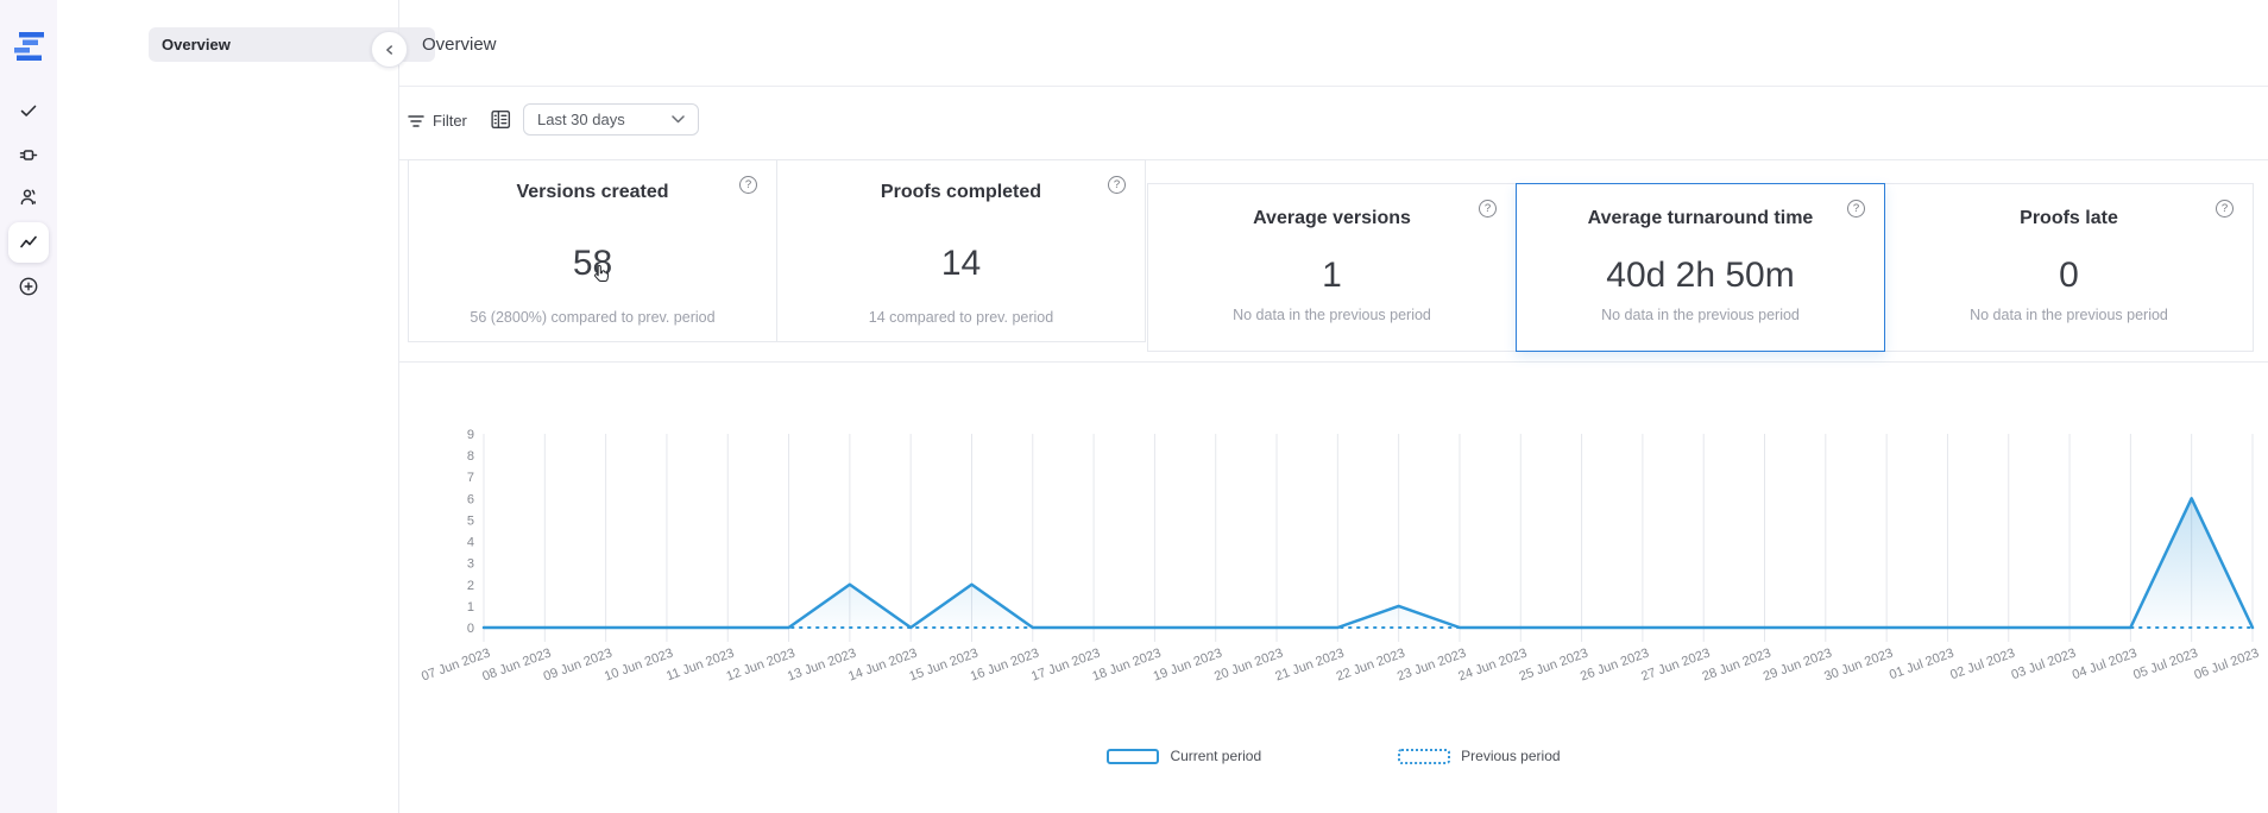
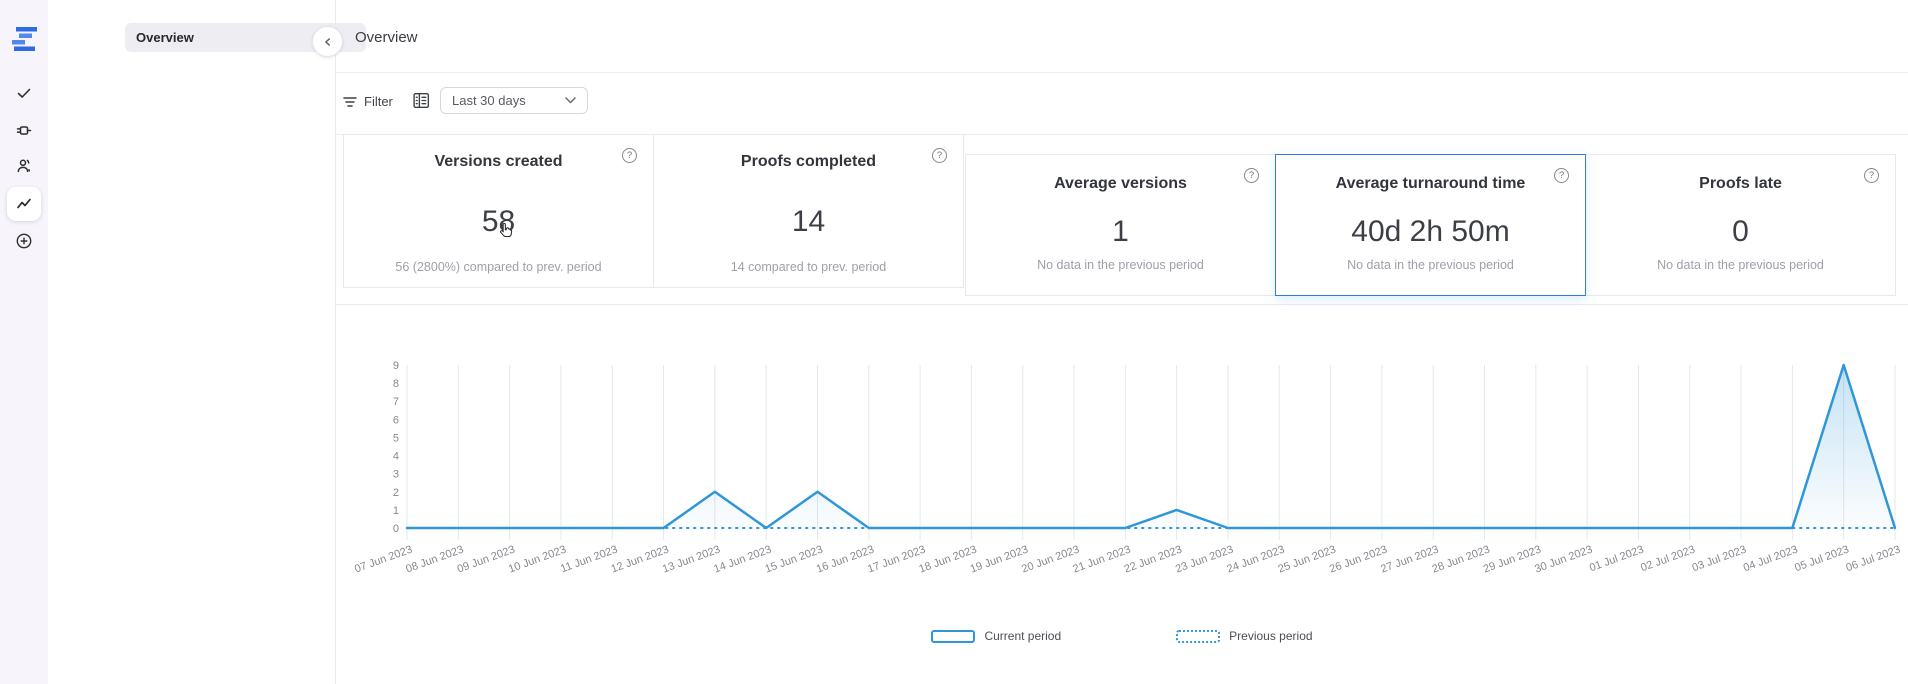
Current period/05 Jul 2023: 6 -> 9
